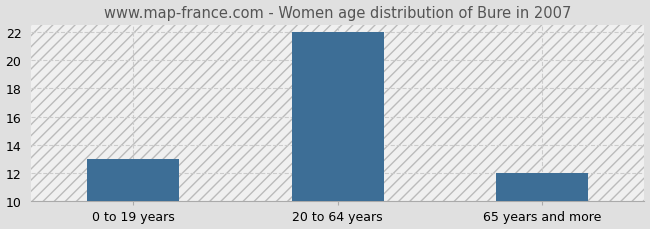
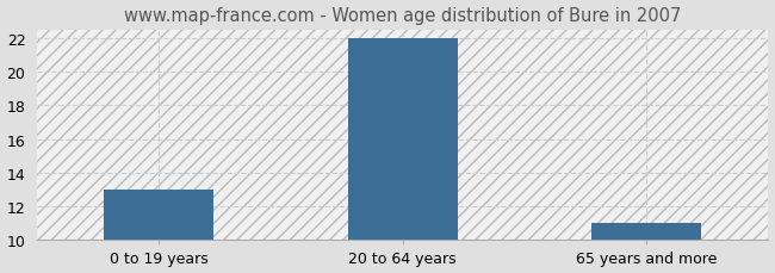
65 years and more: 12 -> 11
